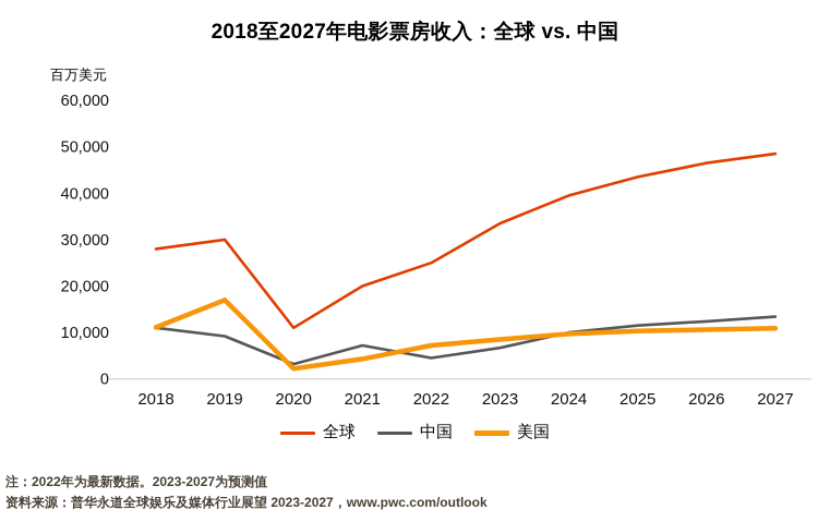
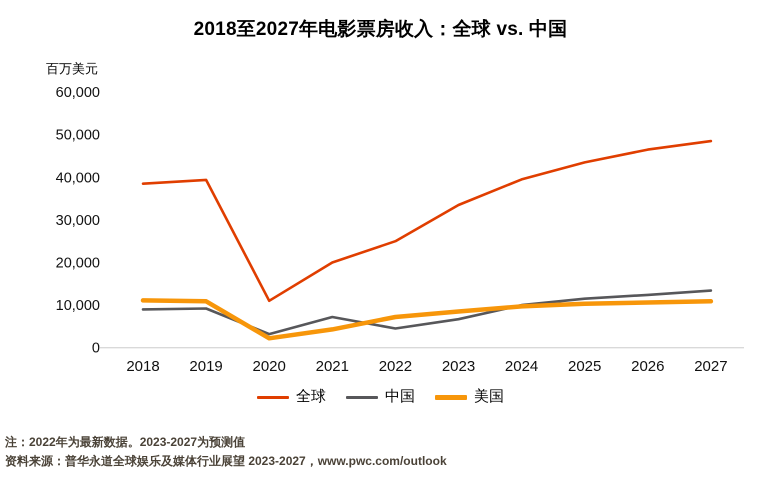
全球/2018: 28000 -> 38000
中国/2018: 11000 -> 9000
全球/2019: 30000 -> 39000
美国/2019: 17000 -> 11000
